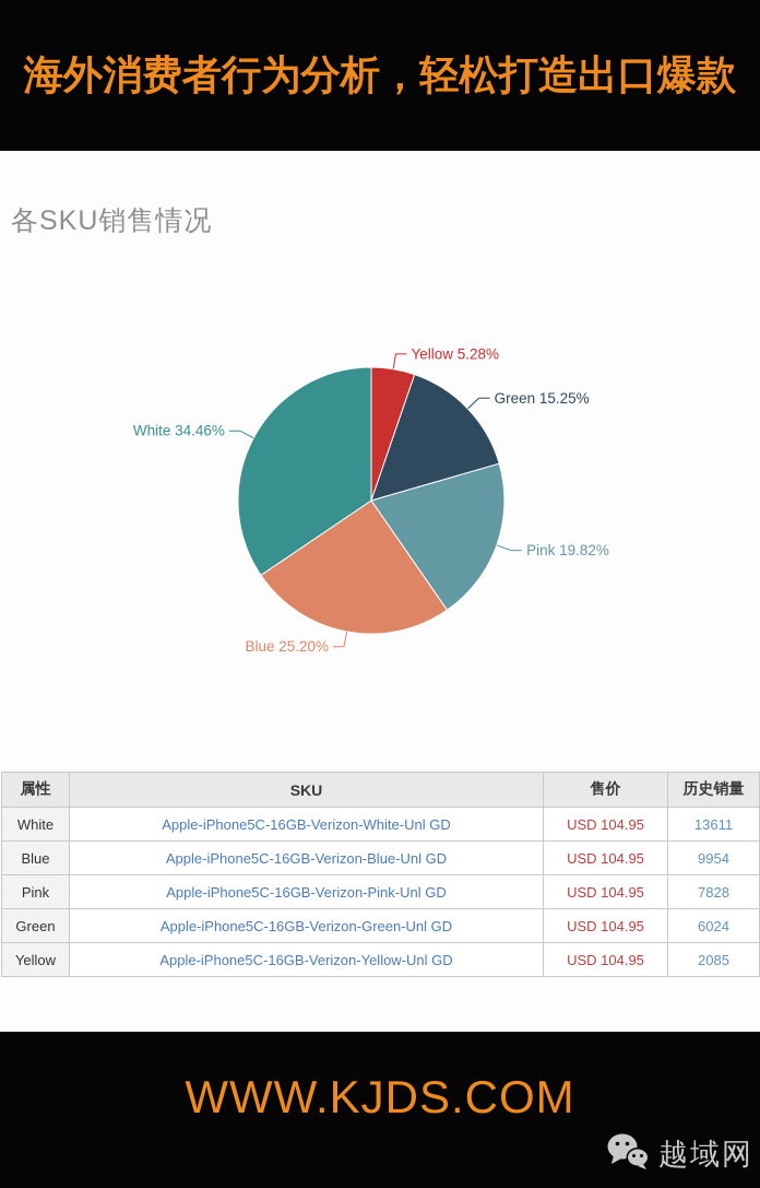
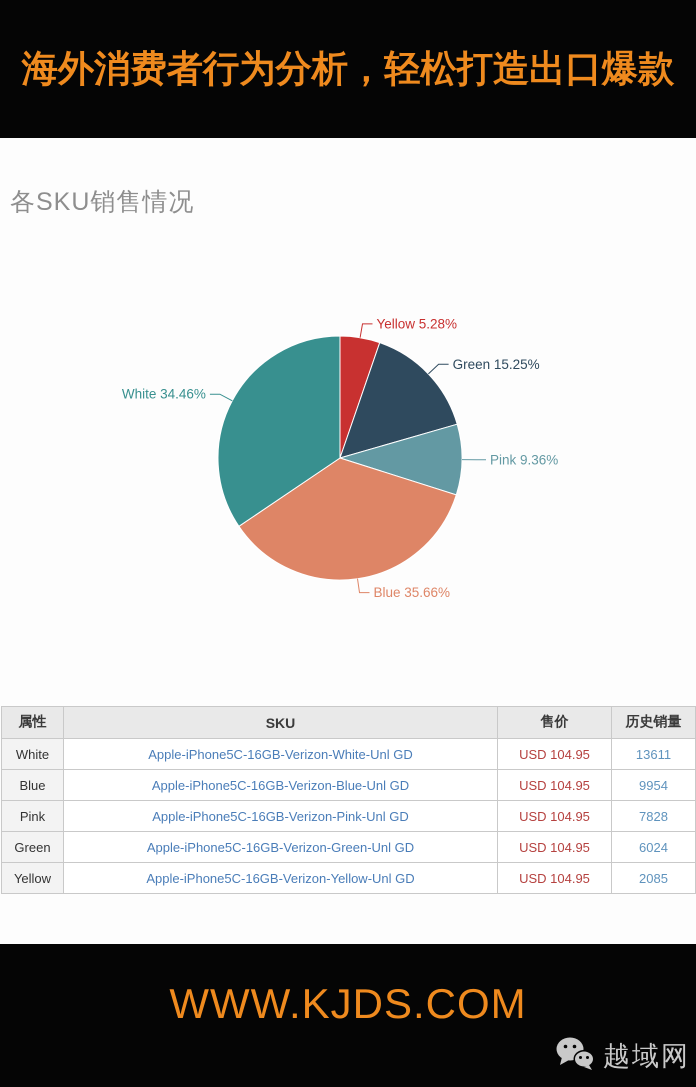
Pink: 19.82% -> 9.36%
Blue: 25.20% -> 35.66%
